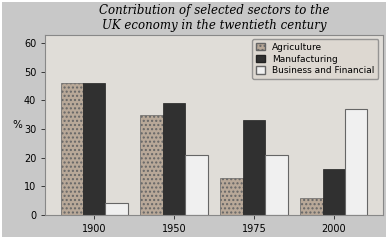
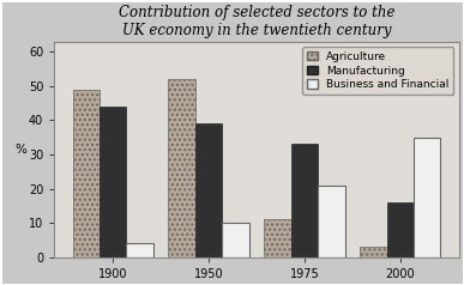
Agriculture/1900: 46 -> 49
Manufacturing/1900: 46 -> 44
Agriculture/1950: 35 -> 52
Business and Financial/1950: 21 -> 10
Agriculture/1975: 13 -> 11
Agriculture/2000: 6 -> 3
Business and Financial/2000: 37 -> 35
